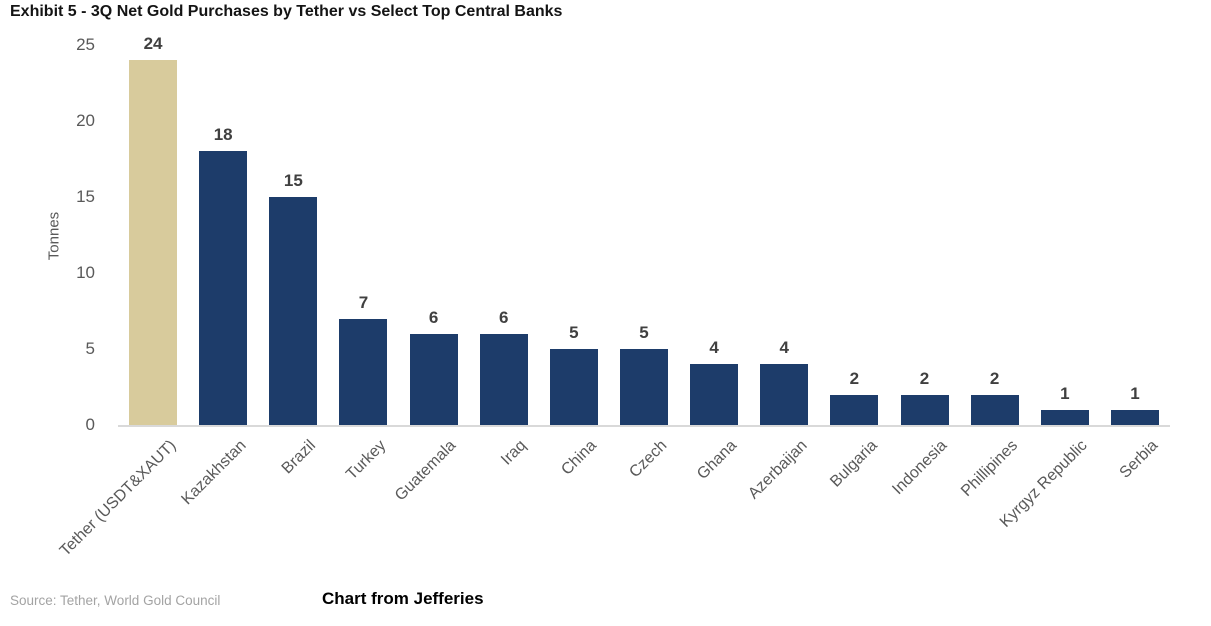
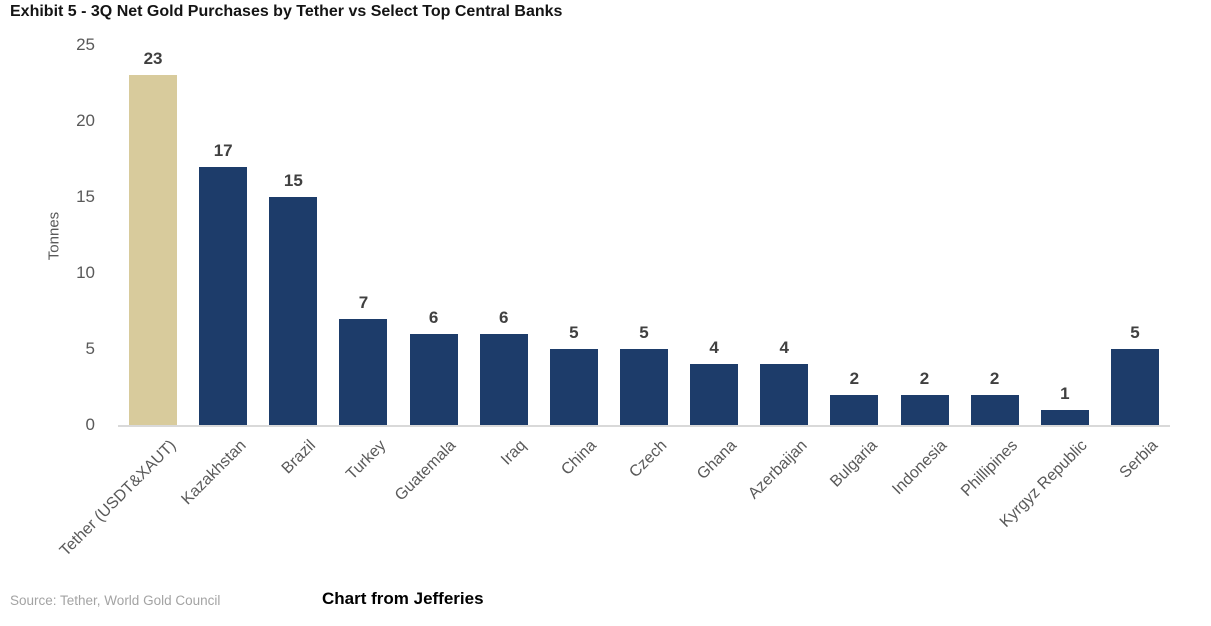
Tether (USDT&XAUT): 24 -> 23
Kazakhstan: 18 -> 17
Serbia: 1 -> 5
